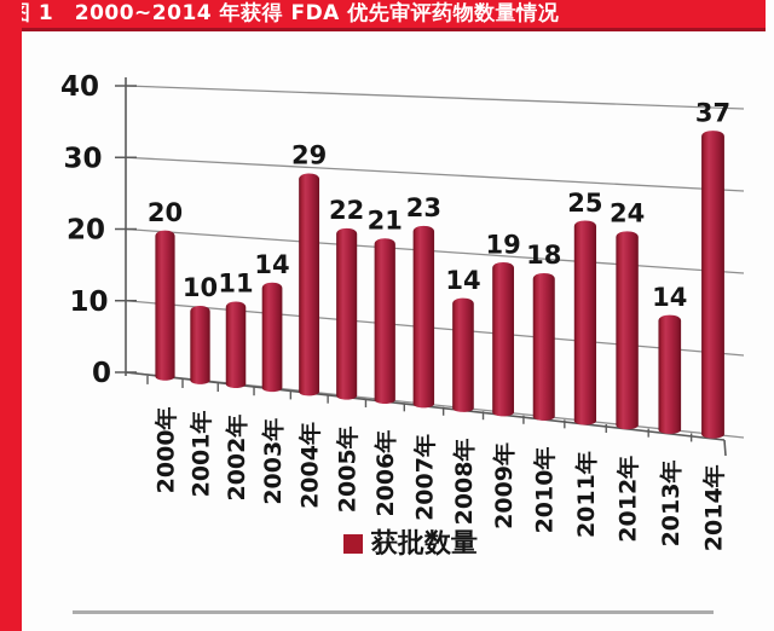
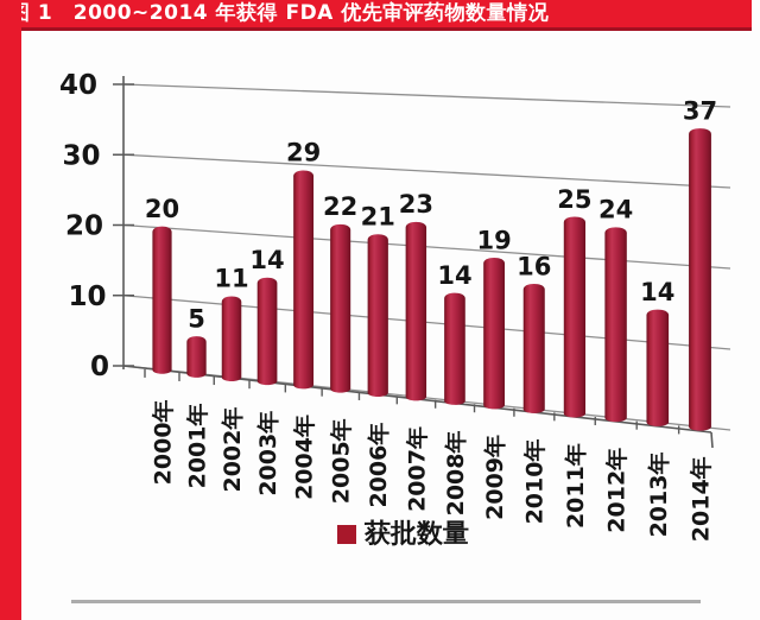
2001年: 10 -> 5
2010年: 18 -> 16
